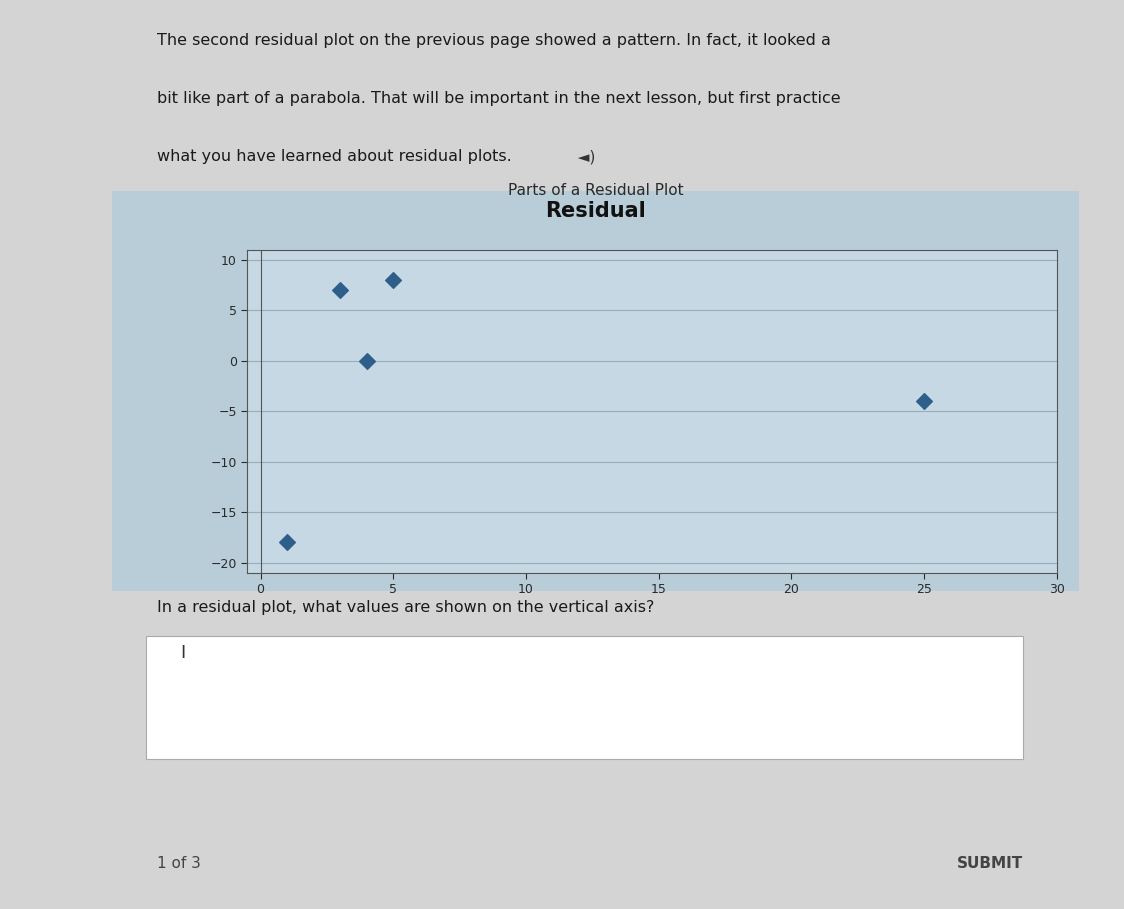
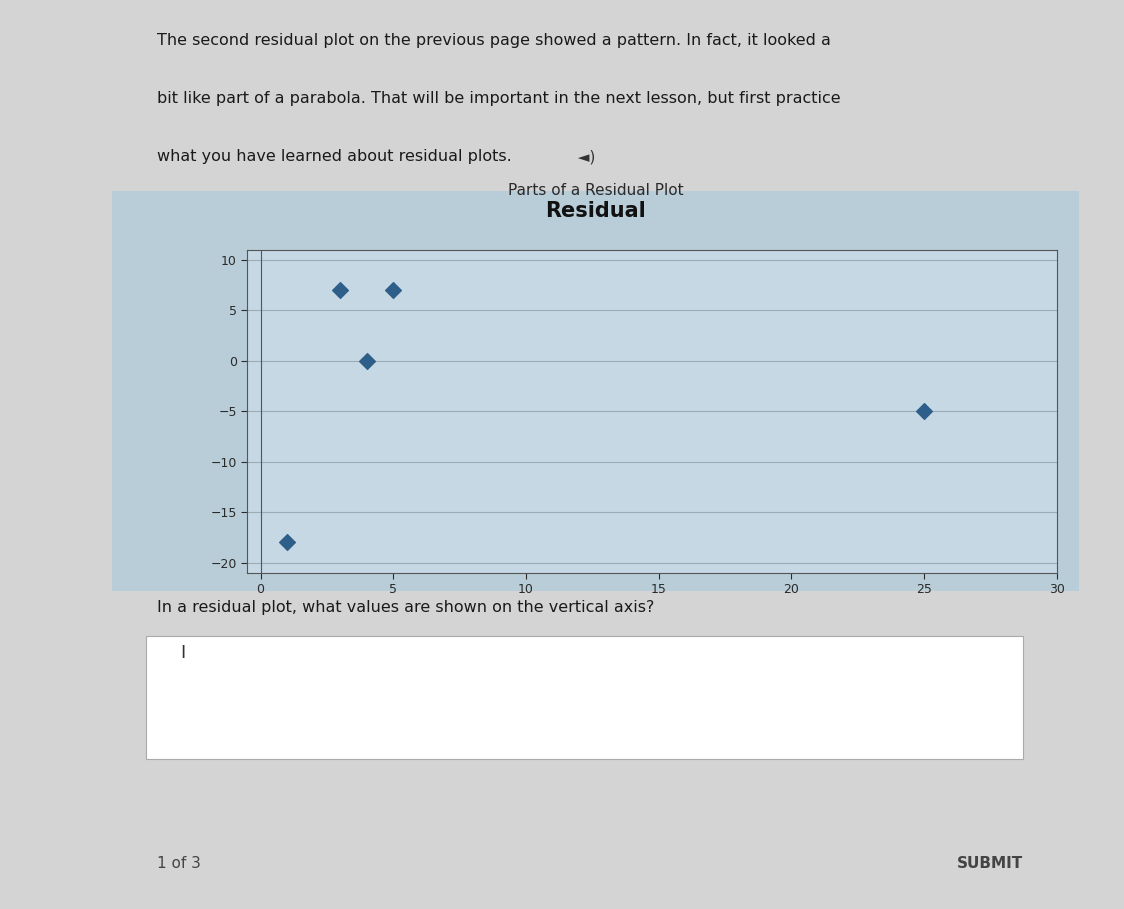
5: 8 -> 7
25: -4 -> -5
